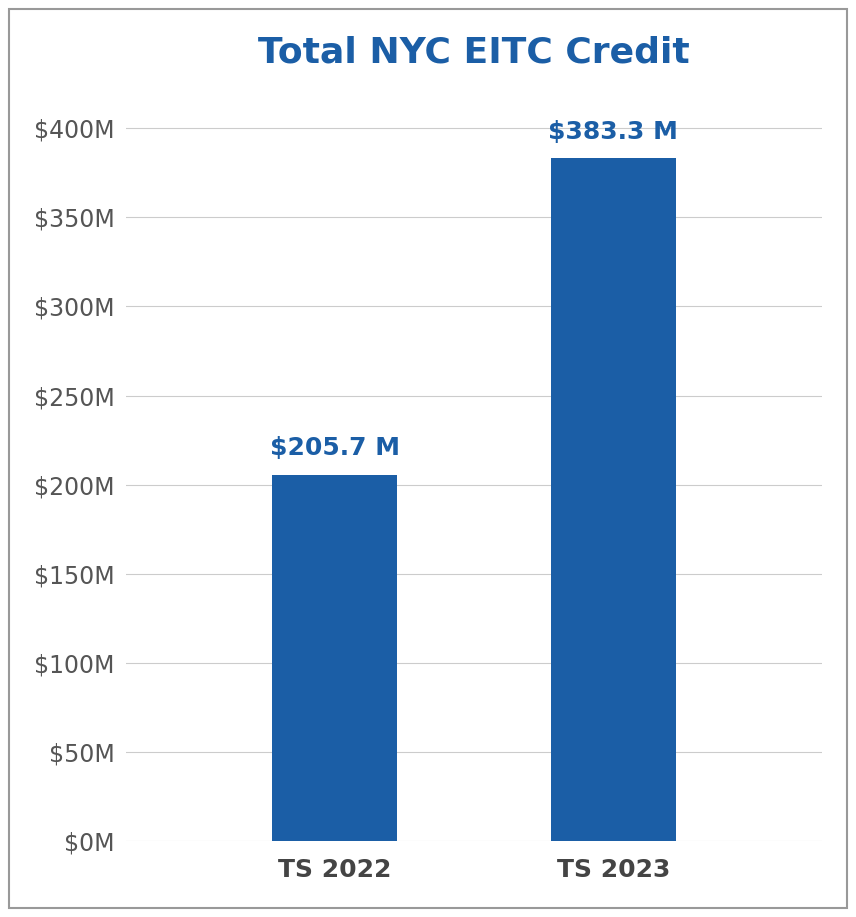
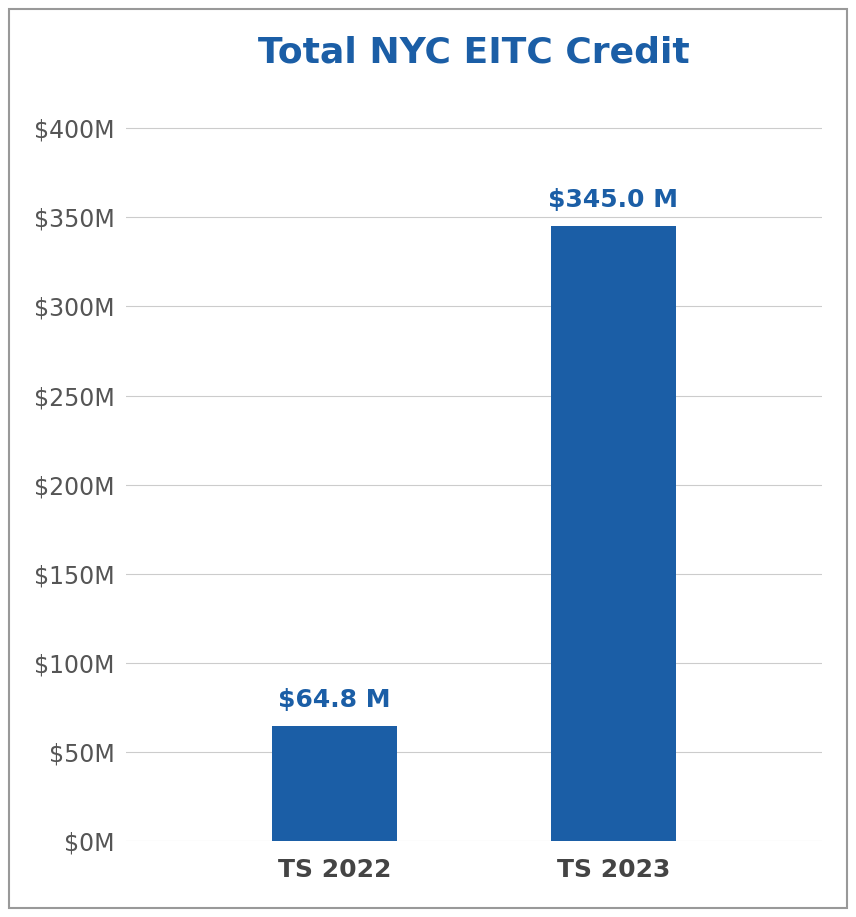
TS 2022: $205.7 -> $64.8
TS 2023: $383.3 -> $345.0
